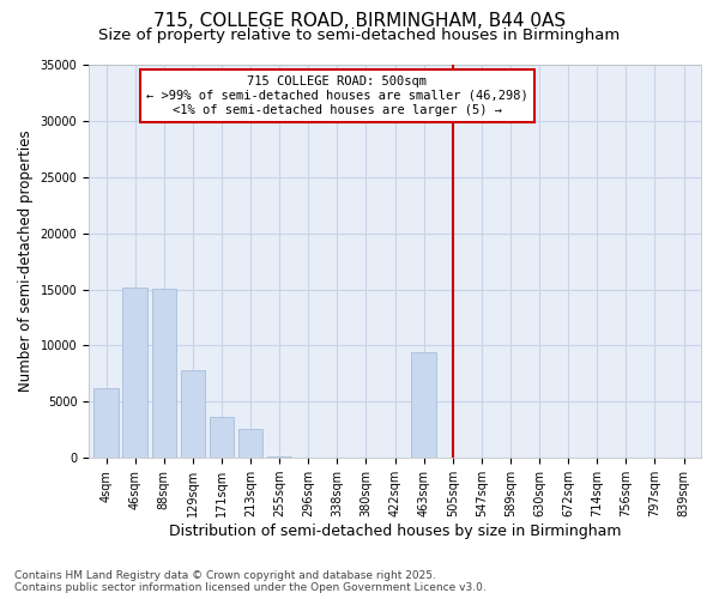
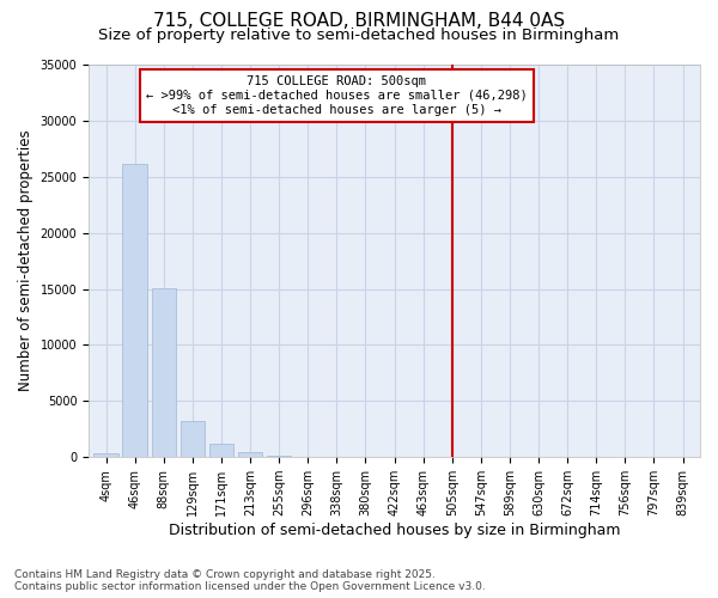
4sqm: 6200 -> 400
46sqm: 15200 -> 26100
129sqm: 7800 -> 3200
171sqm: 3600 -> 1200
213sqm: 2600 -> 500
463sqm: 9400 -> 0
